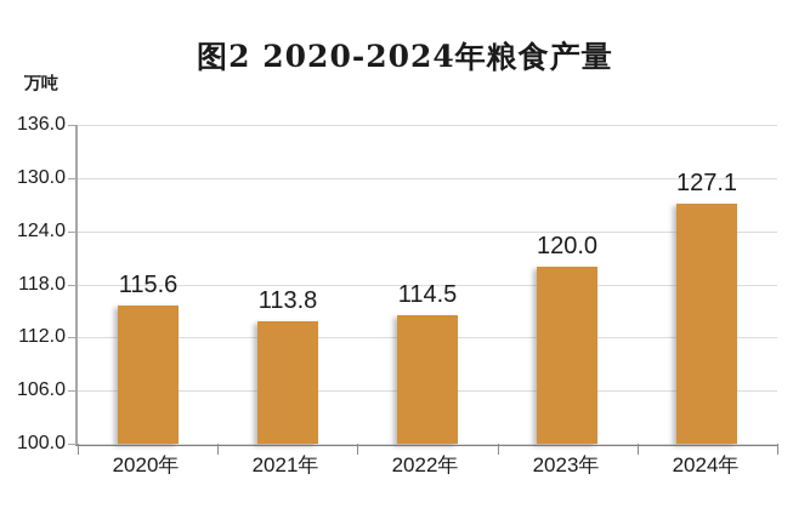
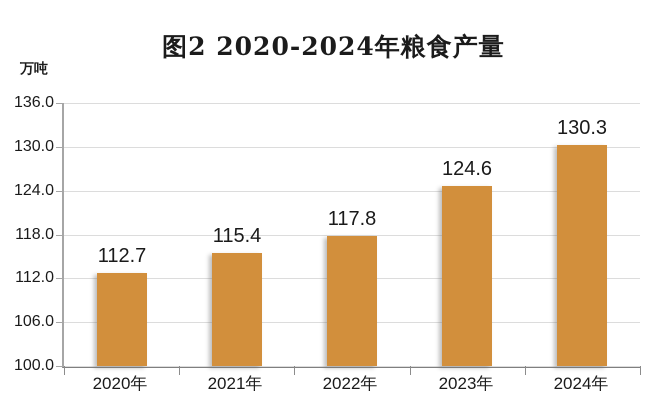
2020年: 115.6 -> 112.7
2021年: 113.8 -> 115.4
2022年: 114.5 -> 117.8
2023年: 120.0 -> 124.6
2024年: 127.1 -> 130.3
